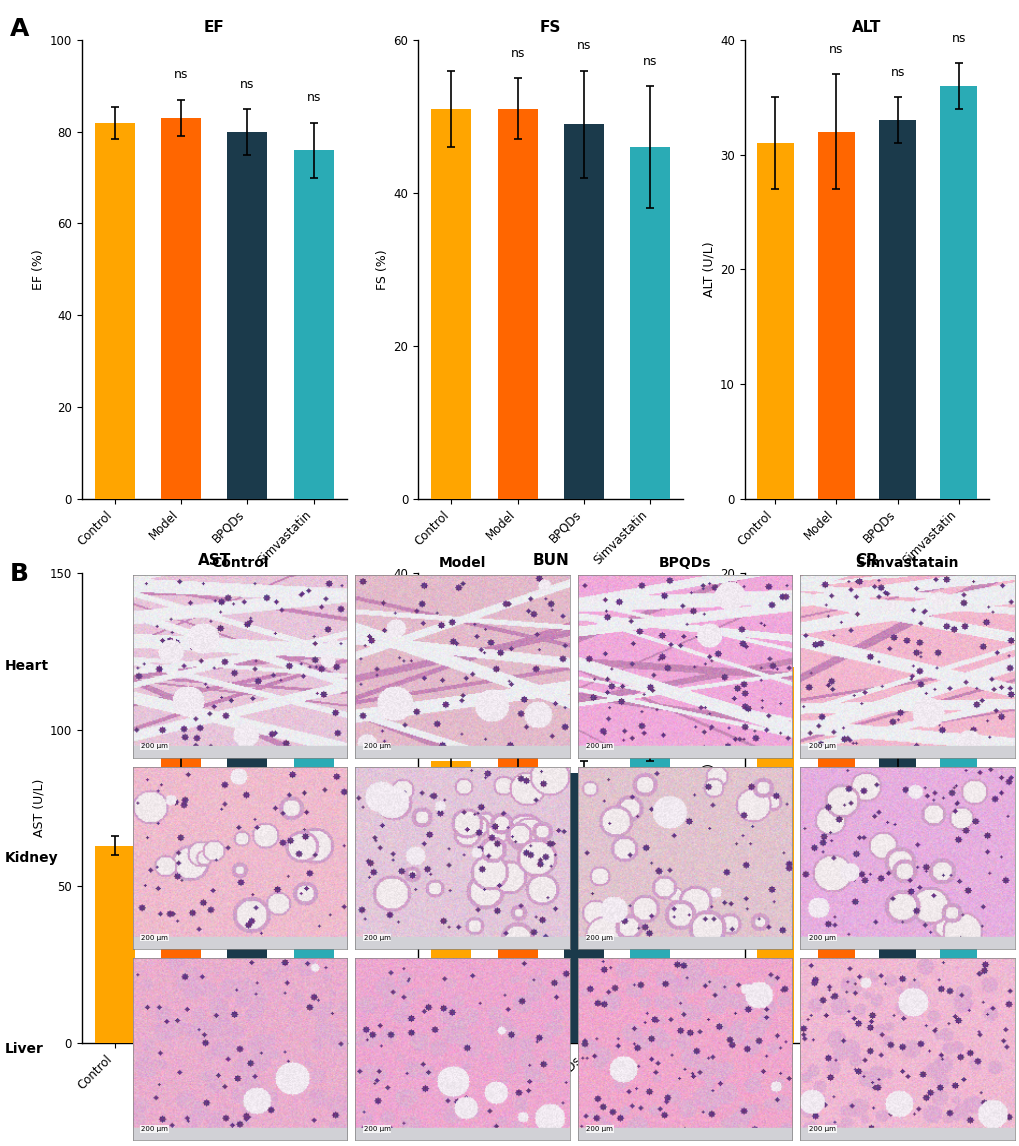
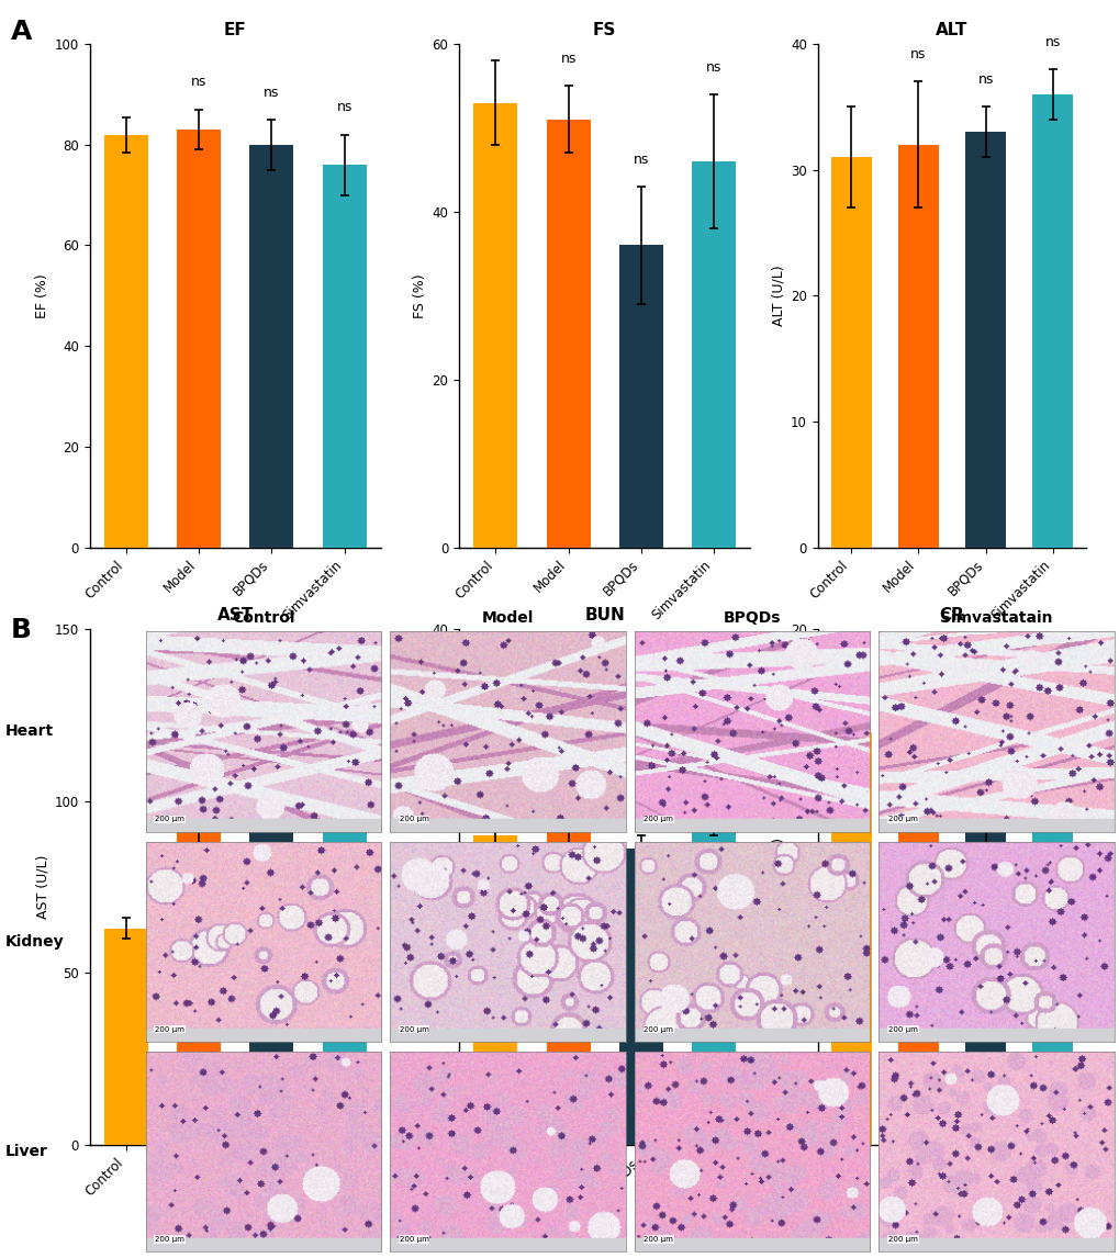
FS/Control: 51 -> 53
FS/BPQDs: 49 -> 36
